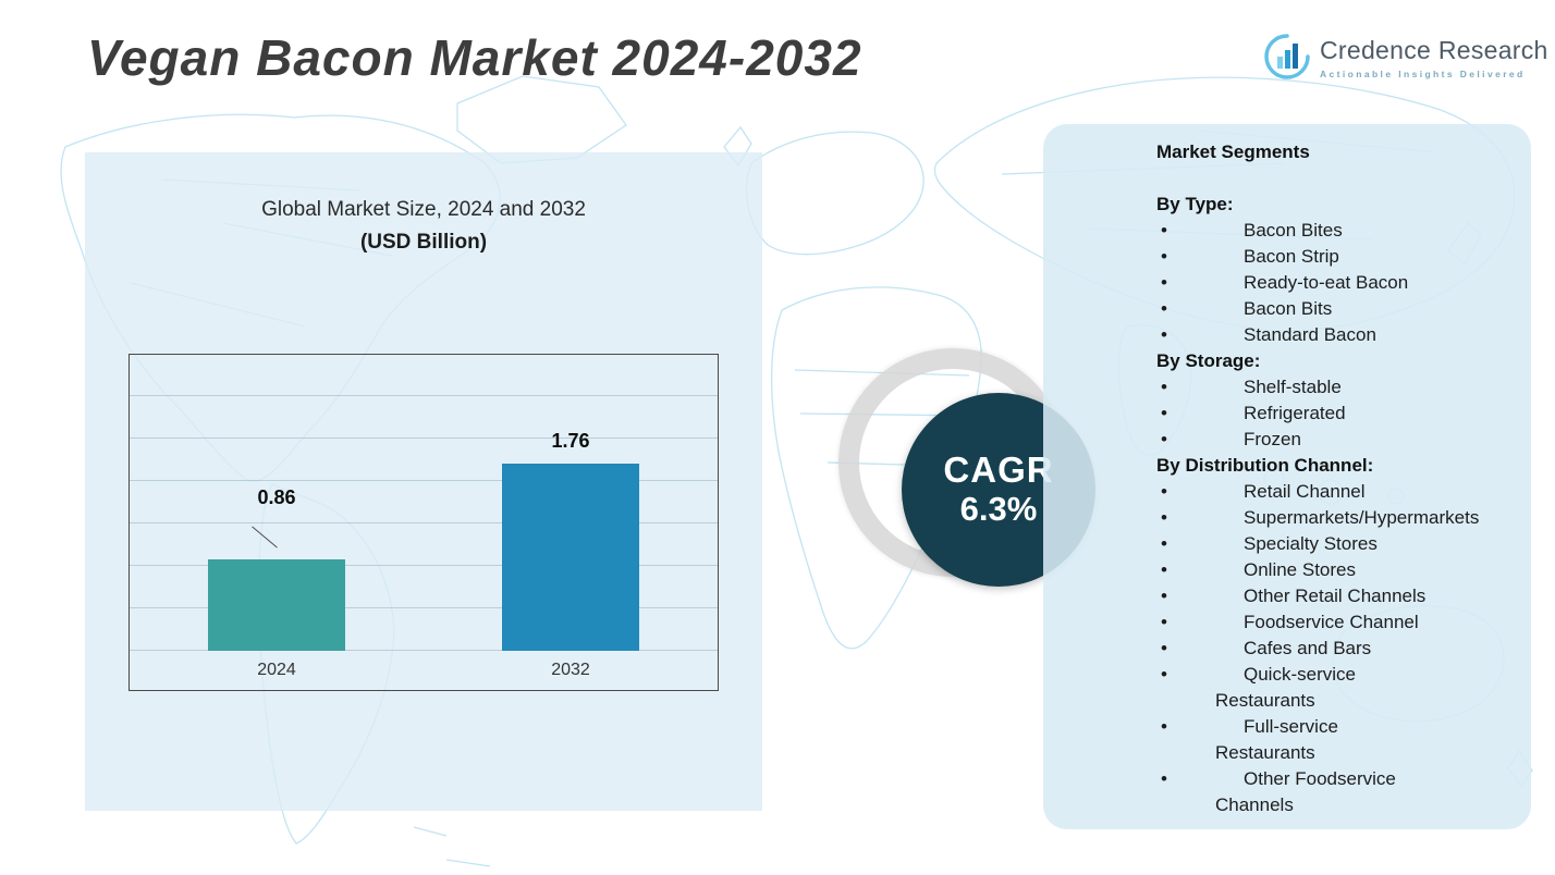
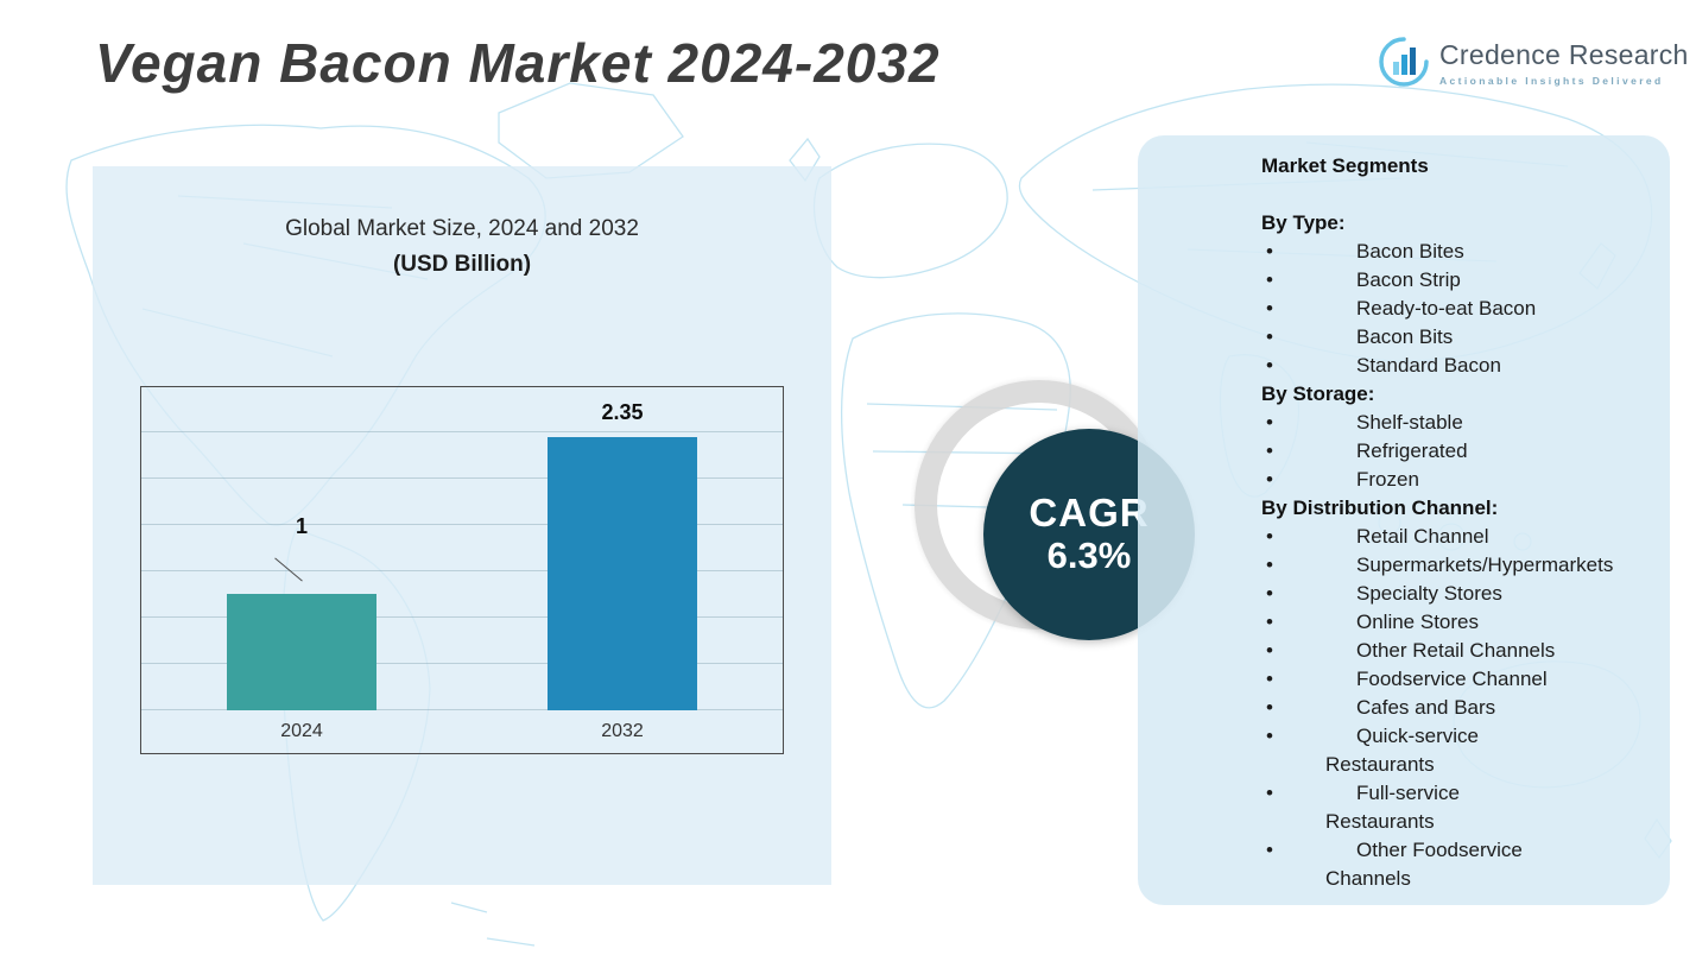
2024: 0.86 -> 1
2032: 1.76 -> 2.35
